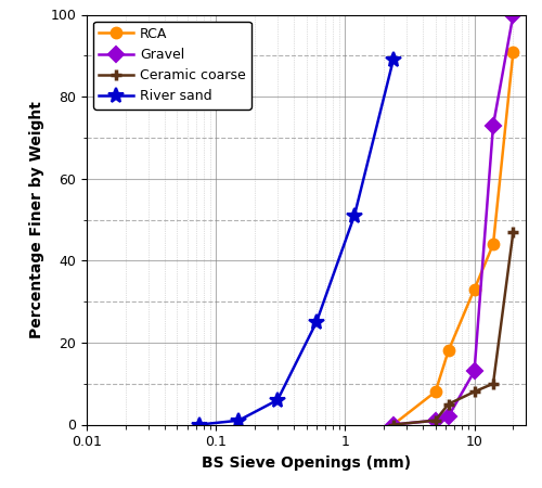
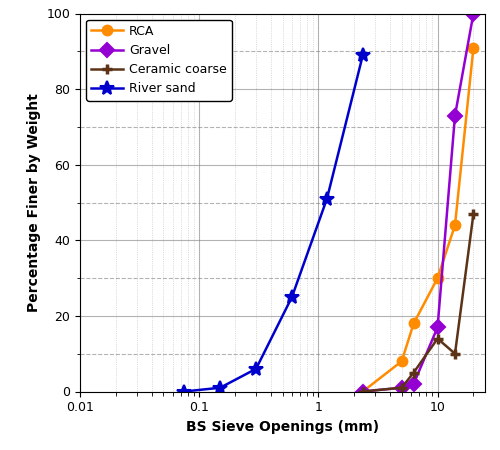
RCA/10: 33 -> 30
Gravel/10: 13 -> 17
Ceramic coarse/10: 8 -> 14
